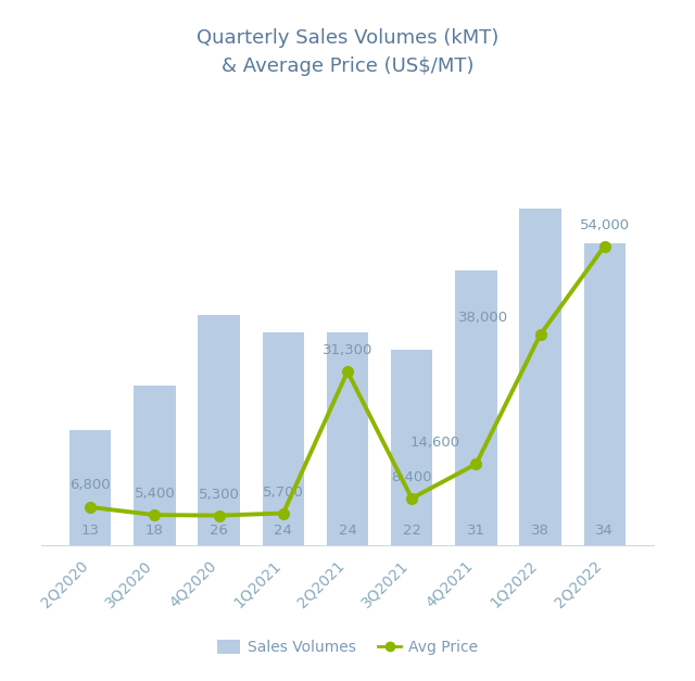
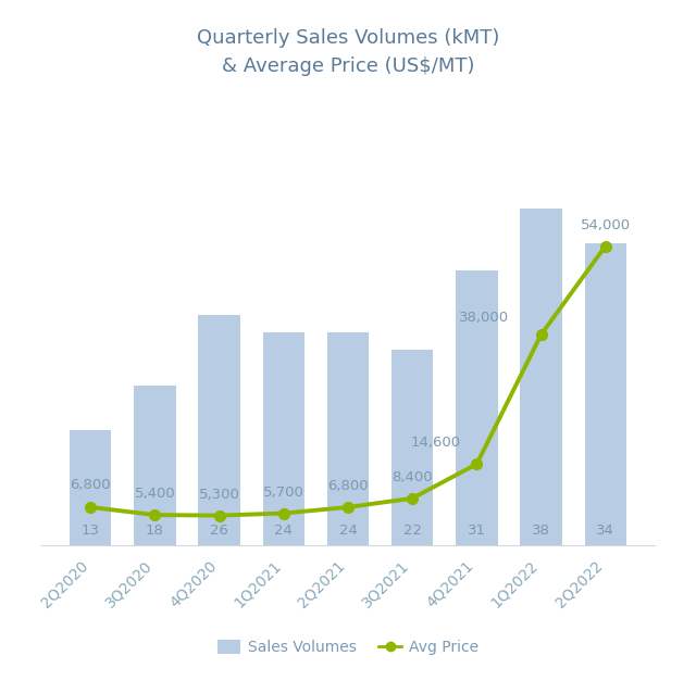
Avg Price/2Q2021: 31,300 -> 6,800
